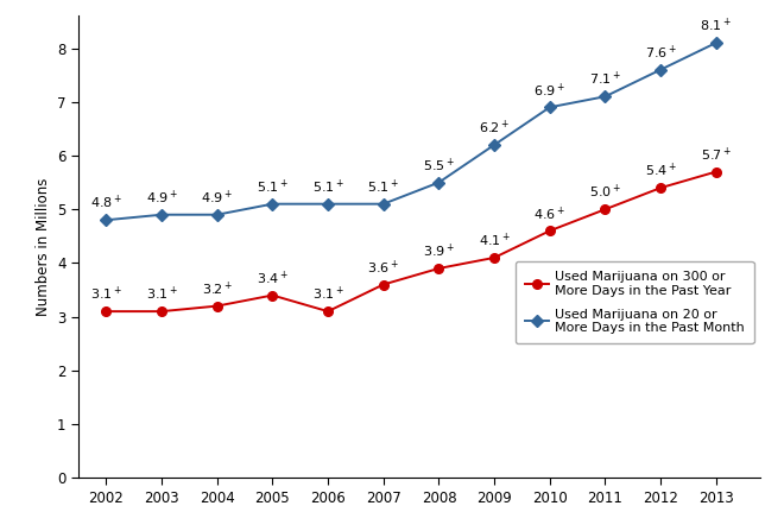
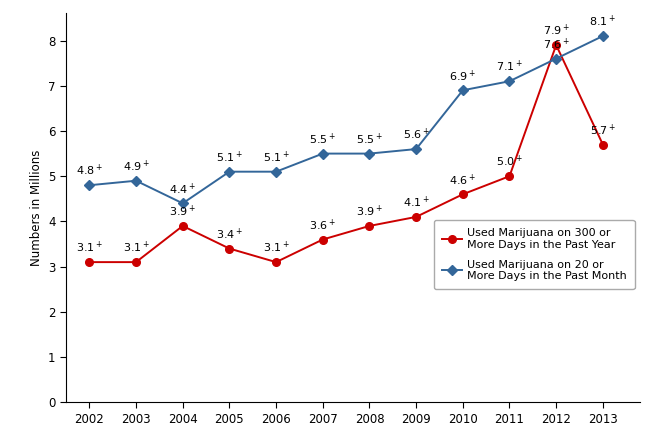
Used Marijuana on 300 or More Days in the Past Year/2004: 3.2 -> 3.9
Used Marijuana on 20 or More Days in the Past Month/2004: 4.9 -> 4.4
Used Marijuana on 20 or More Days in the Past Month/2007: 5.1 -> 5.5
Used Marijuana on 20 or More Days in the Past Month/2009: 6.2 -> 5.6
Used Marijuana on 300 or More Days in the Past Year/2012: 5.4 -> 7.9
